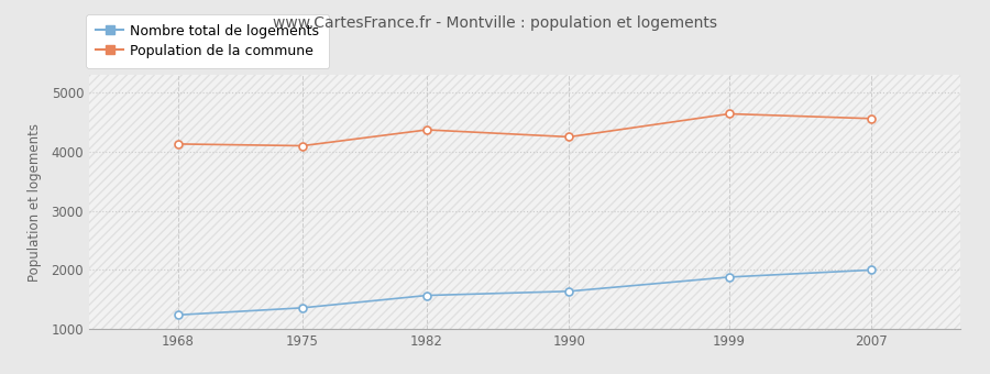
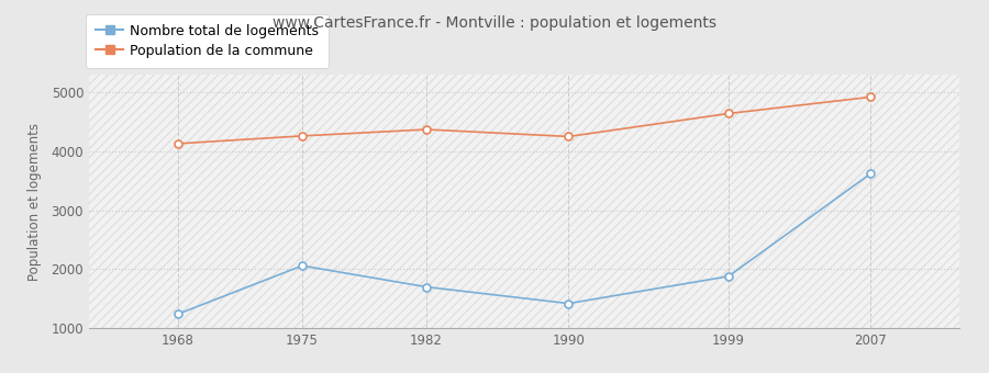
Nombre total de logements/1975: 1360 -> 2060
Population de la commune/1975: 4100 -> 4260
Nombre total de logements/1982: 1570 -> 1700
Nombre total de logements/1990: 1640 -> 1420
Nombre total de logements/2007: 2000 -> 3620
Population de la commune/2007: 4560 -> 4920
